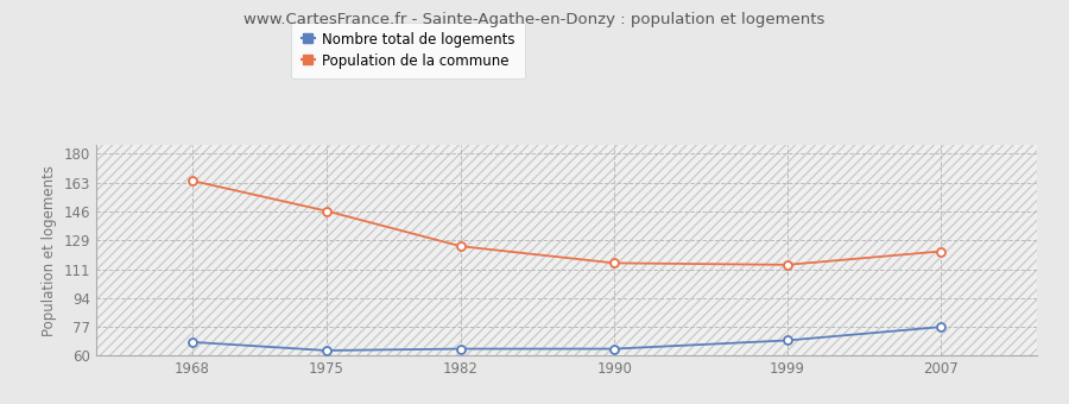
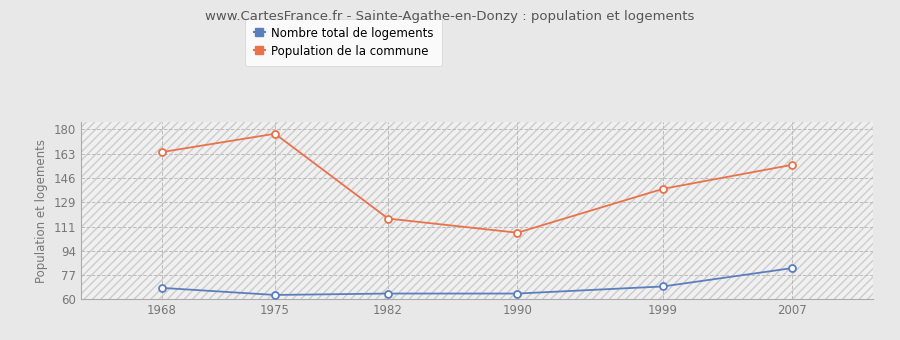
Population de la commune/1975: 146 -> 177
Population de la commune/1982: 125 -> 117
Population de la commune/1990: 115 -> 107
Population de la commune/1999: 114 -> 138
Nombre total de logements/2007: 77 -> 82
Population de la commune/2007: 122 -> 155
